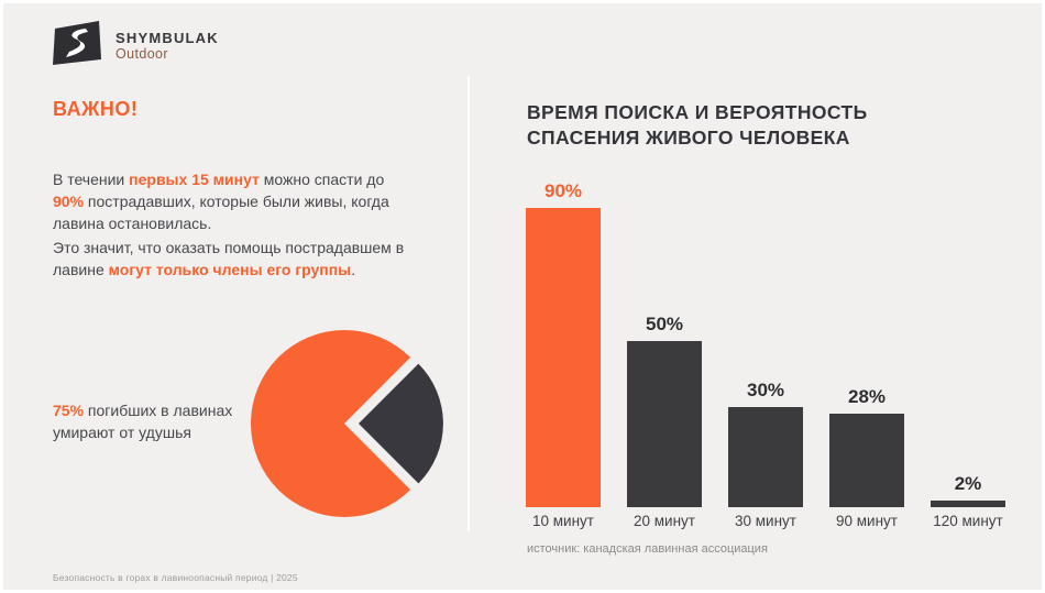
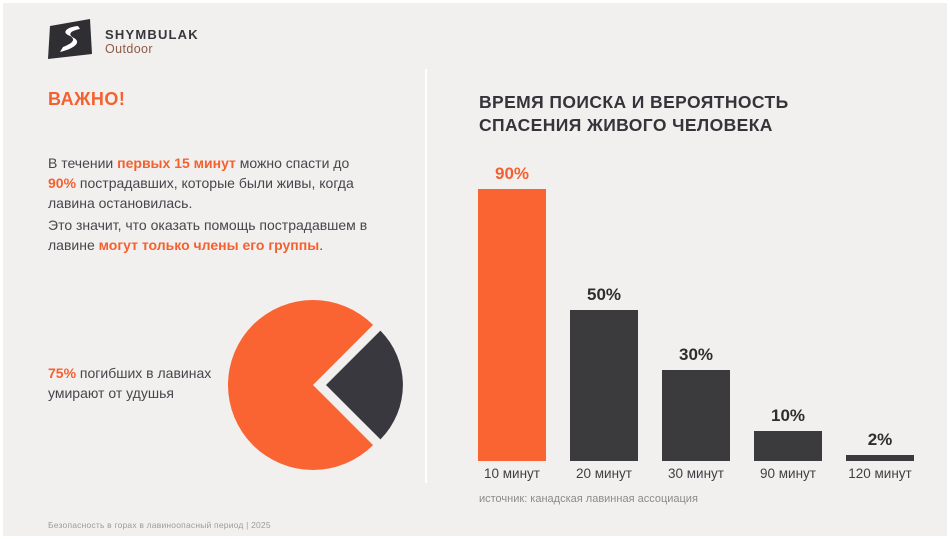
ВРЕМЯ ПОИСКА И ВЕРОЯТНОСТЬ СПАСЕНИЯ ЖИВОГО ЧЕЛОВЕКА/90 минут: 28% -> 10%
